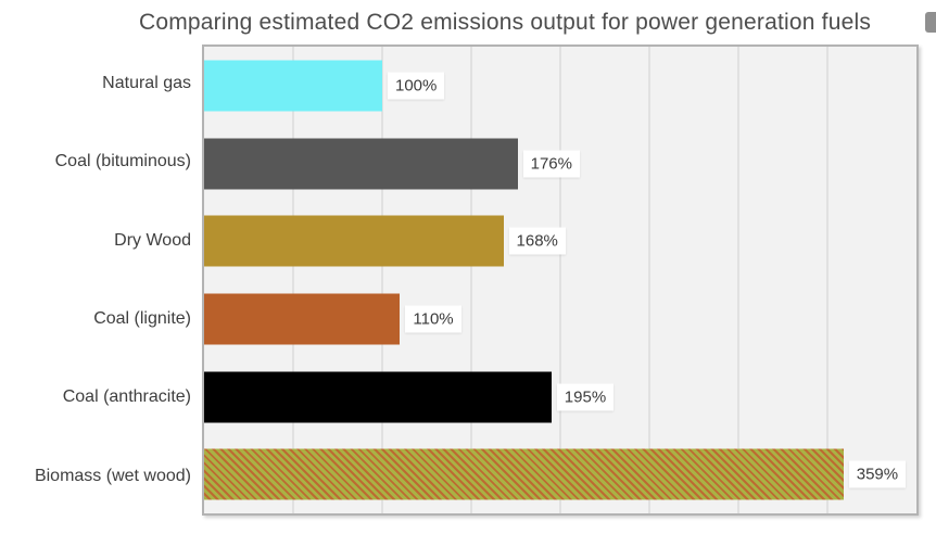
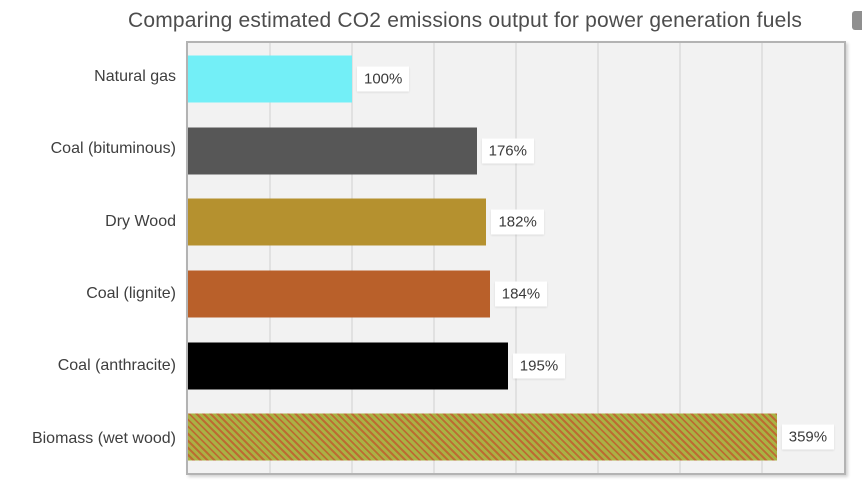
Dry Wood: 168% -> 182%
Coal (lignite): 110% -> 184%
